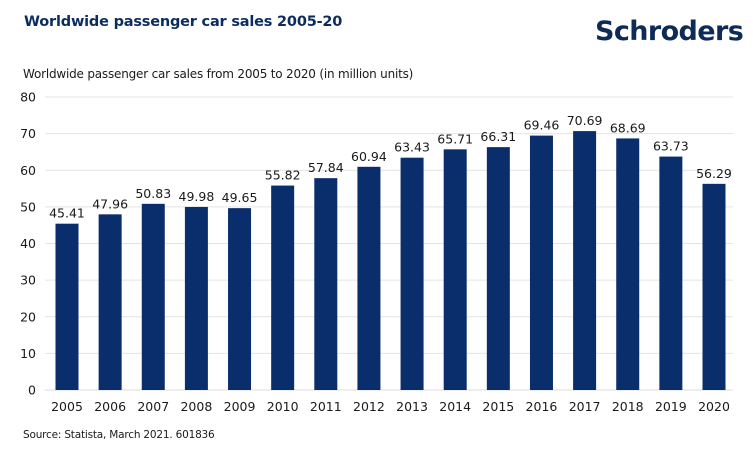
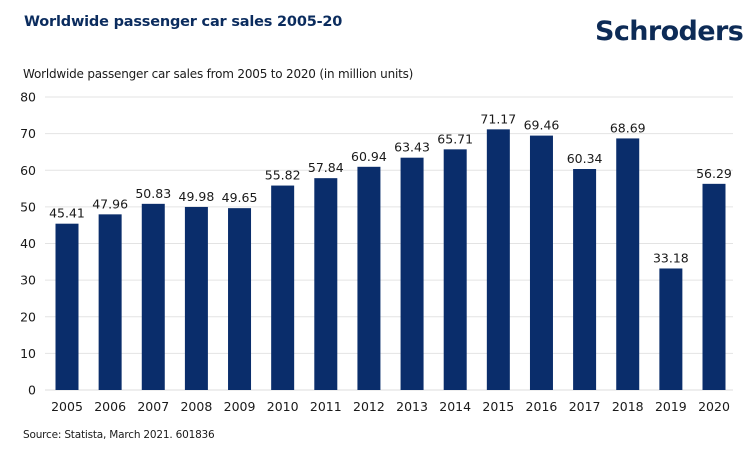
2015: 66.31 -> 71.17
2017: 70.69 -> 60.34
2019: 63.73 -> 33.18
